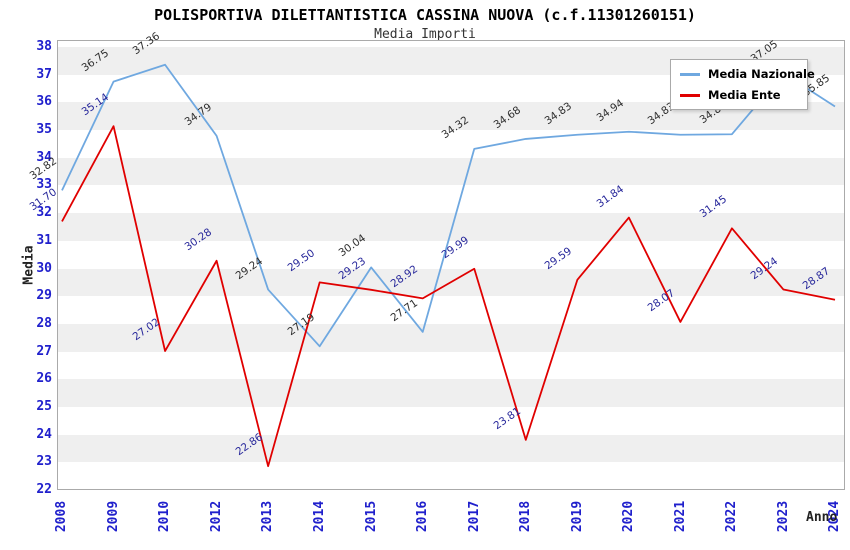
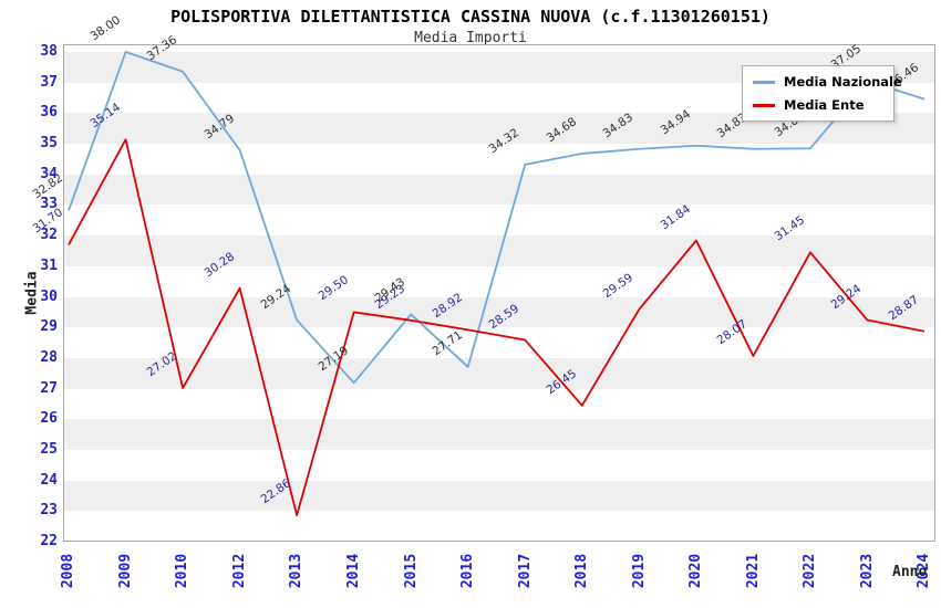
Media Nazionale/2009: 36.75 -> 38.00
Media Nazionale/2015: 30.04 -> 29.43
Media Ente/2017: 29.99 -> 28.59
Media Ente/2018: 23.81 -> 26.45
Media Nazionale/2024: 35.85 -> 36.46
